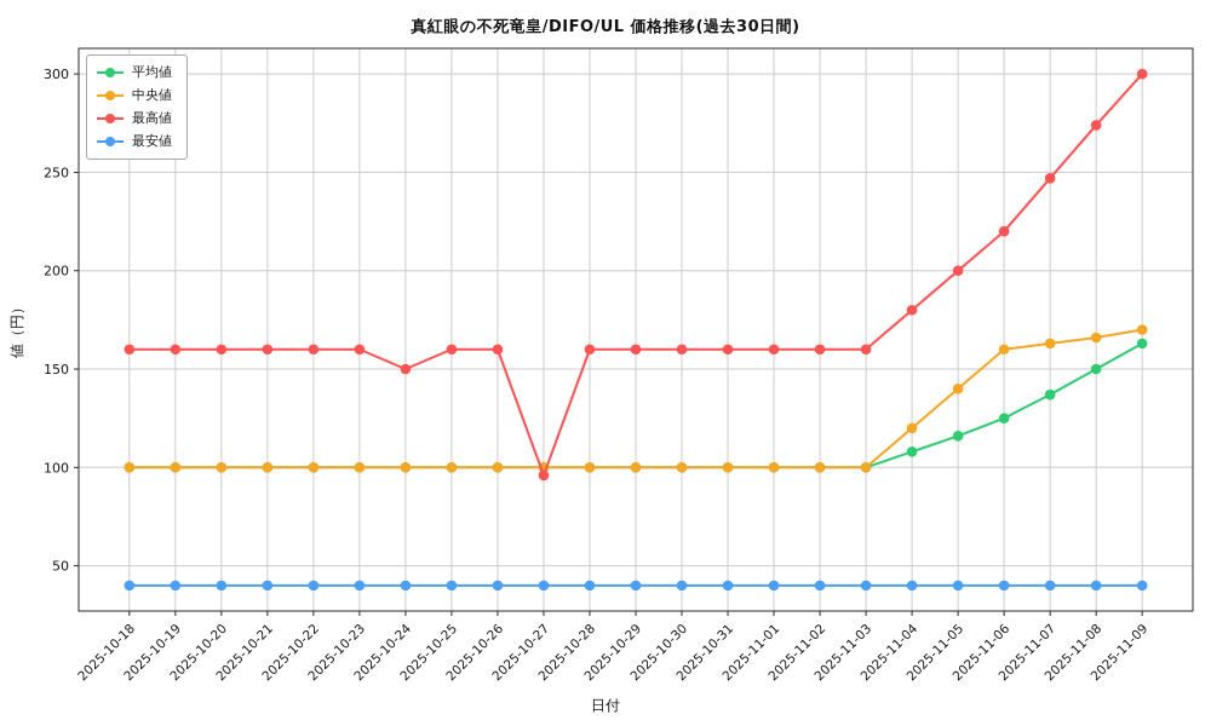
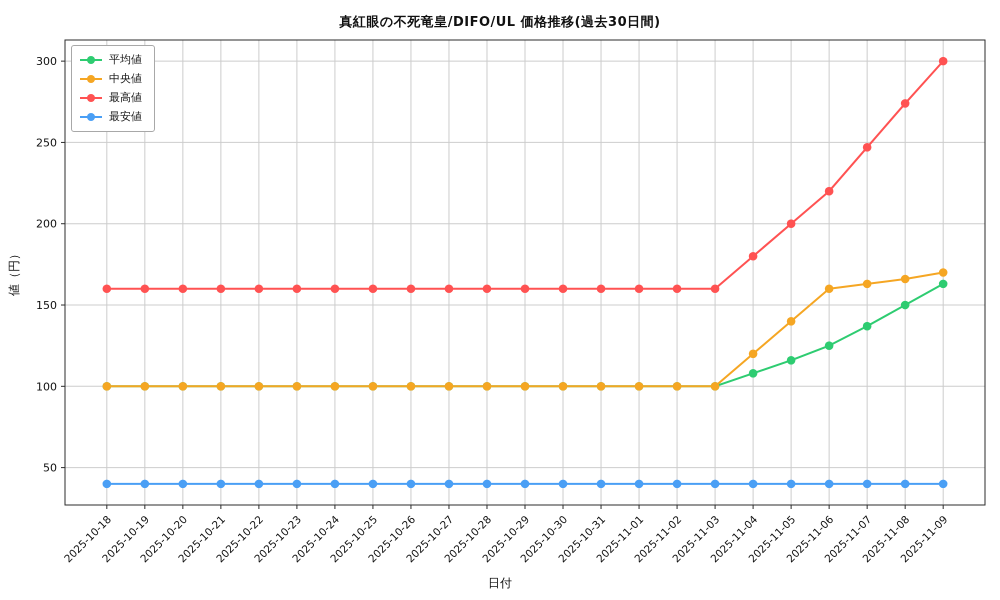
最高値/2025-10-24: 150 -> 160
最高値/2025-10-27: 96 -> 160
